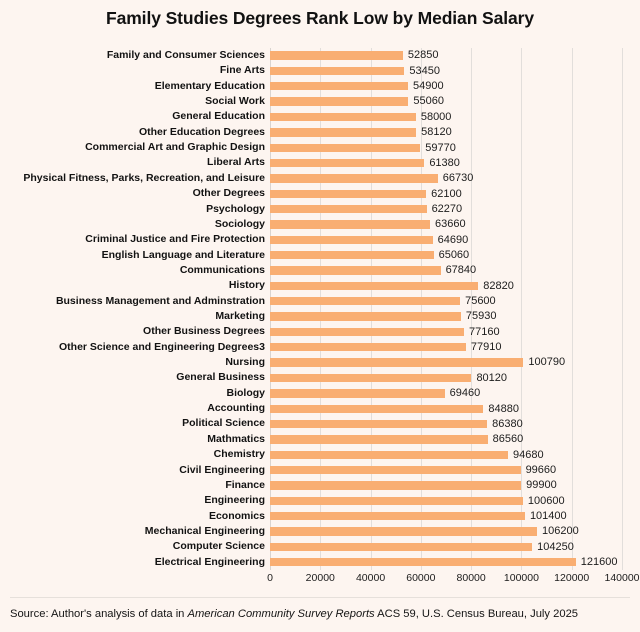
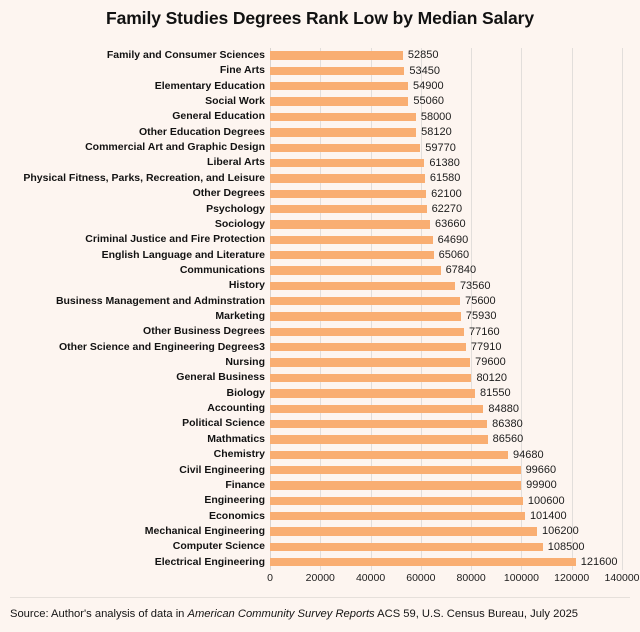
Physical Fitness, Parks, Recreation, and Leisure: 66730 -> 61580
History: 82820 -> 73560
Nursing: 100790 -> 79600
Biology: 69460 -> 81550
Computer Science: 104250 -> 108500
